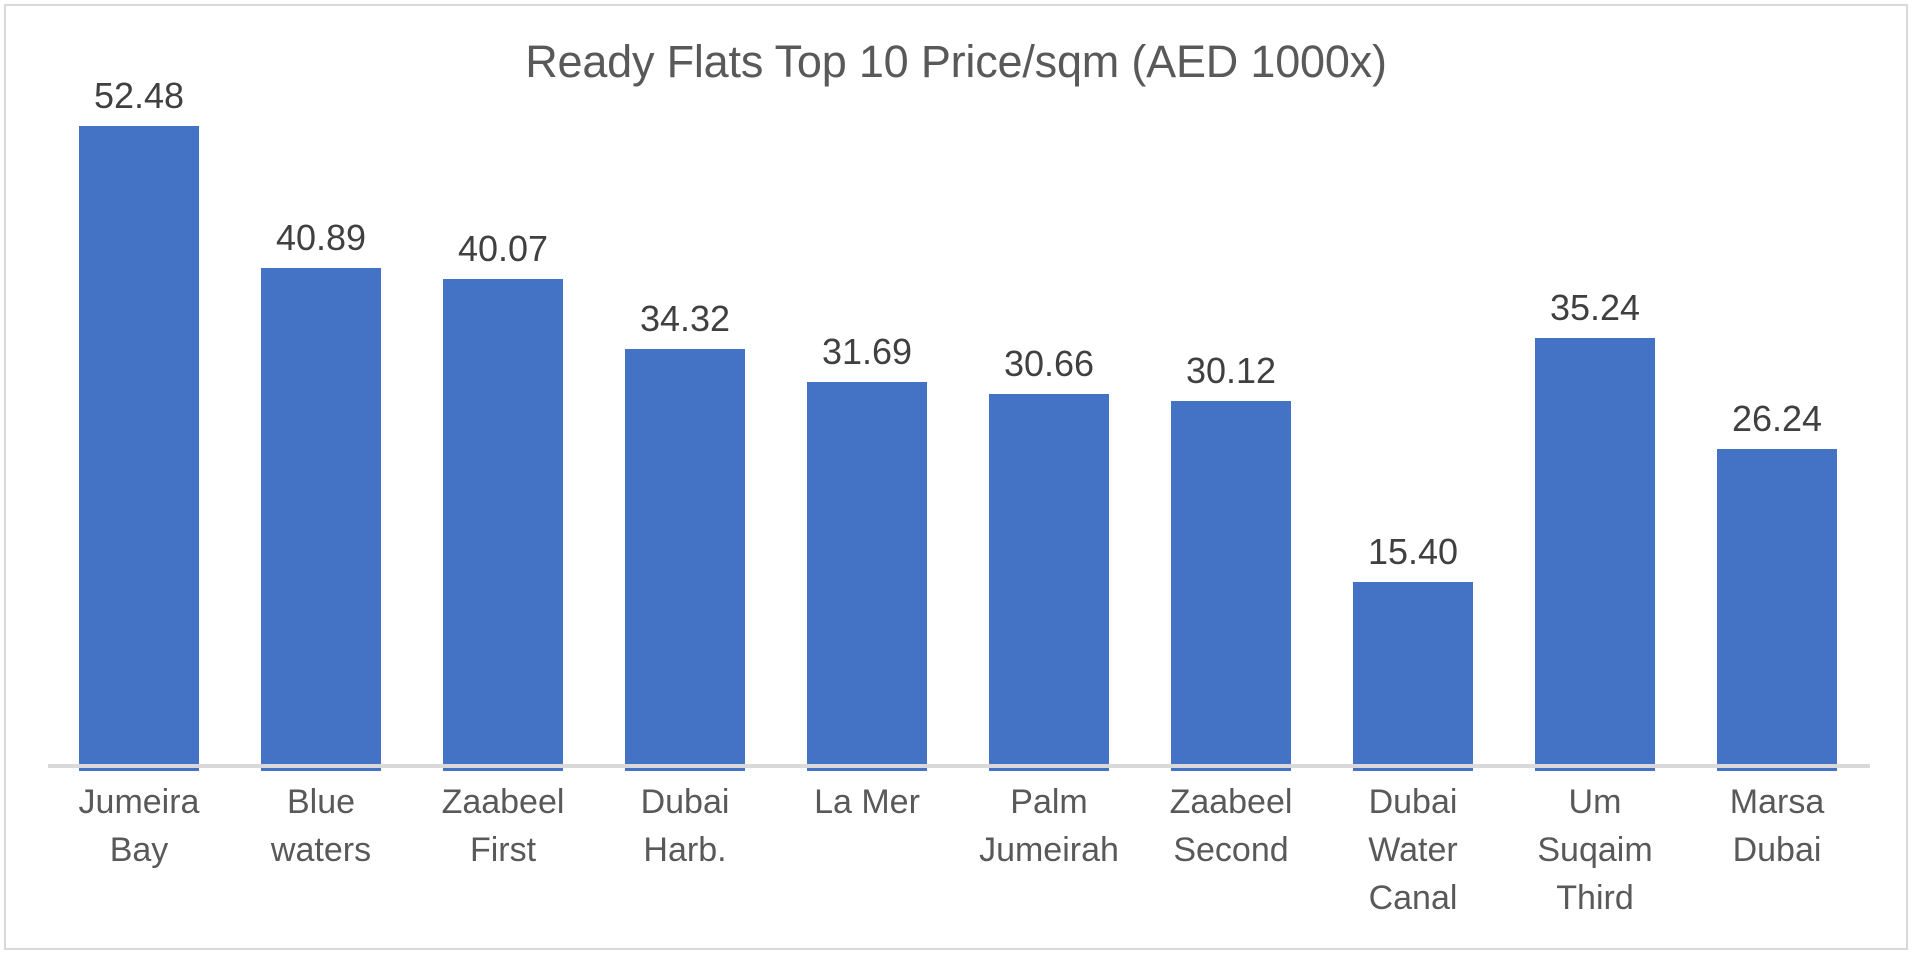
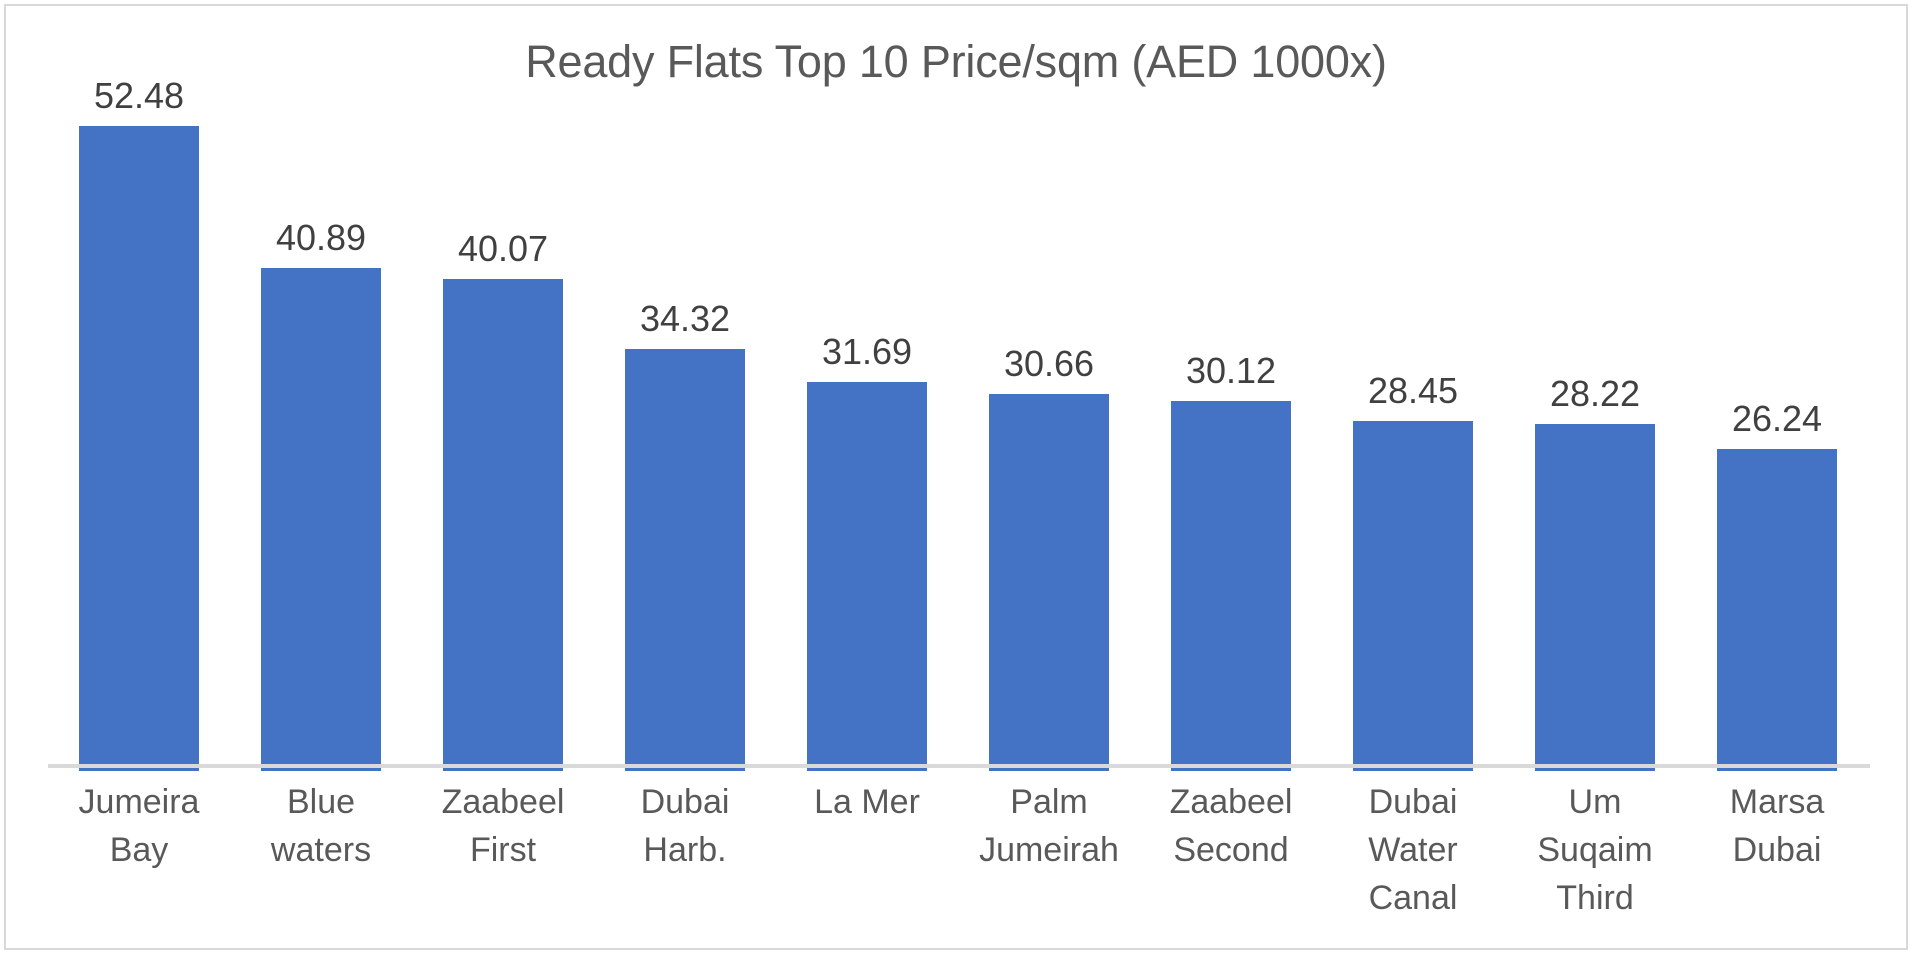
Dubai Water Canal: 15.40 -> 28.45
Um Suqaim Third: 35.24 -> 28.22
